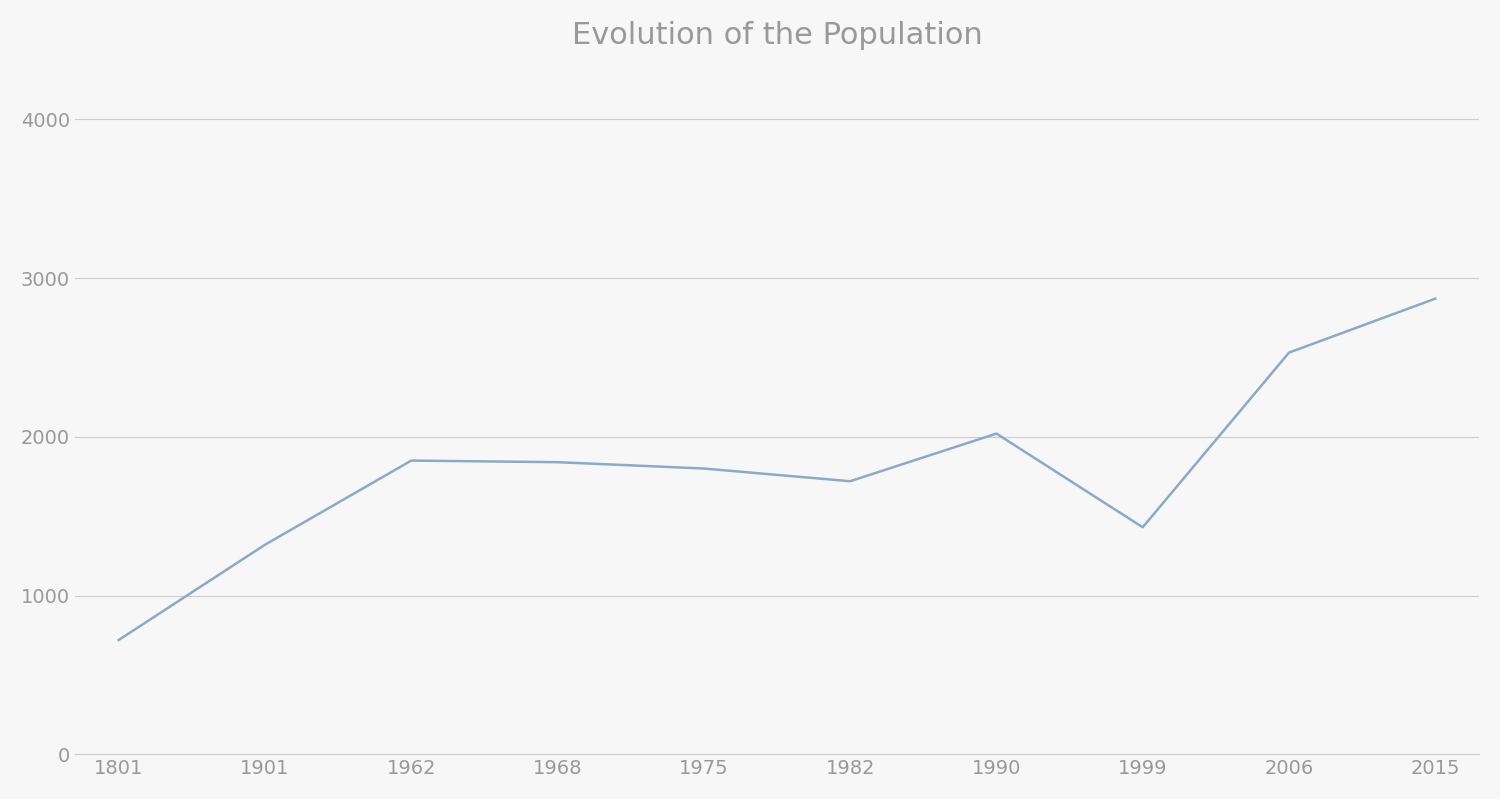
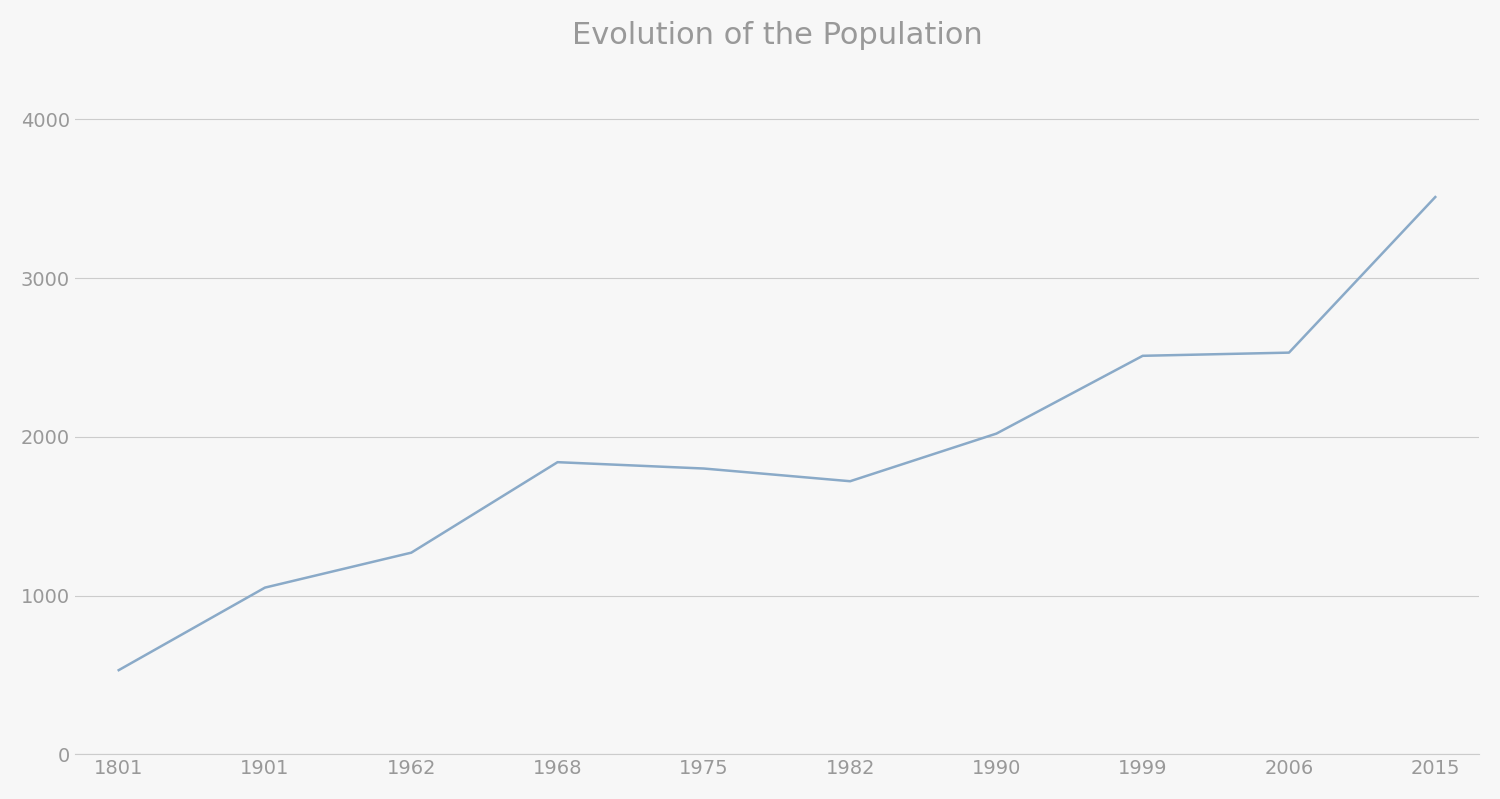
1801: 720 -> 530
1901: 1320 -> 1050
1962: 1850 -> 1270
1999: 1430 -> 2510
2015: 2870 -> 3510
